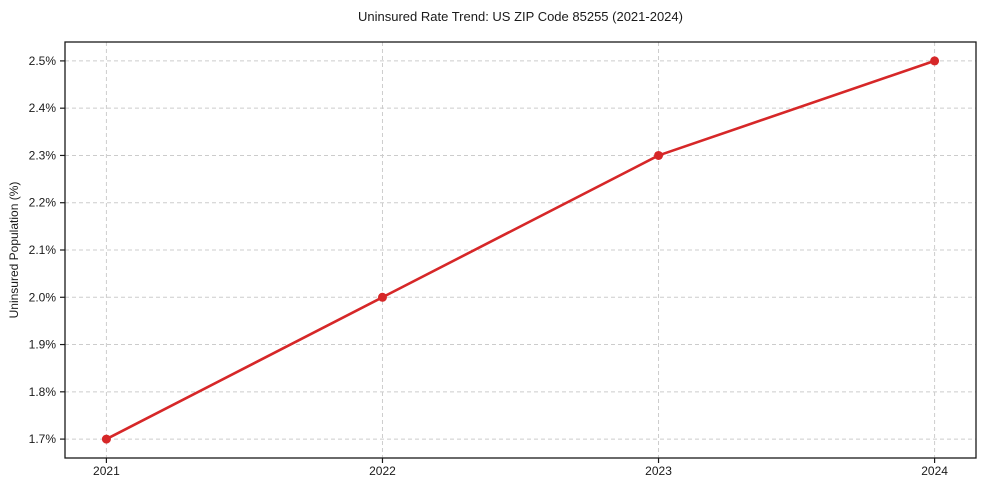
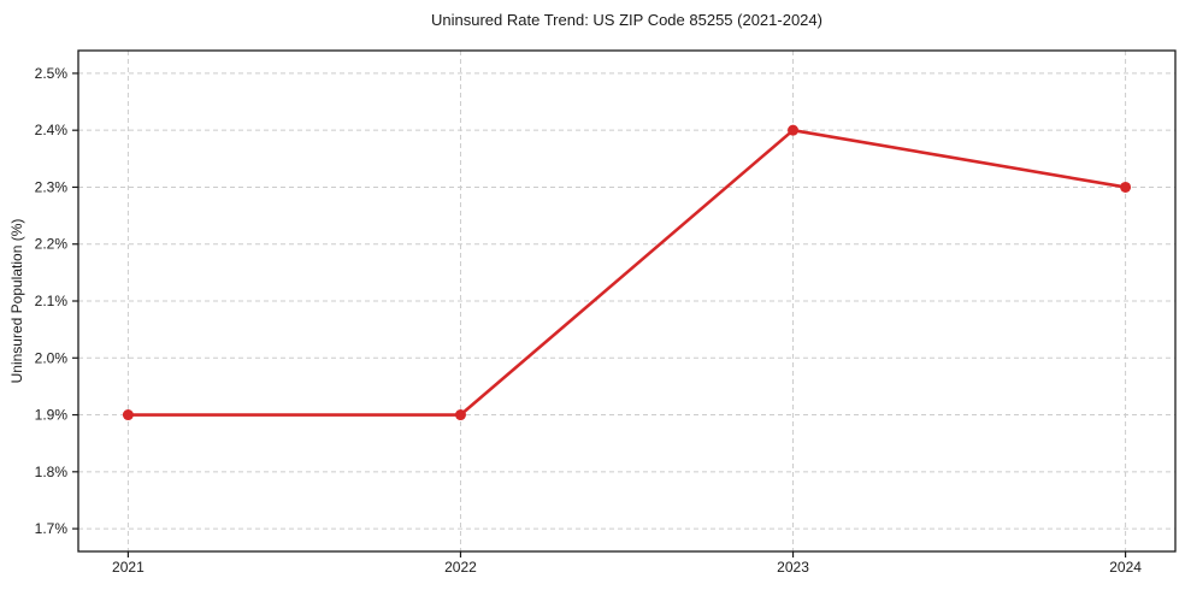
2021: 1.7% -> 1.9%
2022: 2.0% -> 1.9%
2023: 2.3% -> 2.4%
2024: 2.5% -> 2.3%
